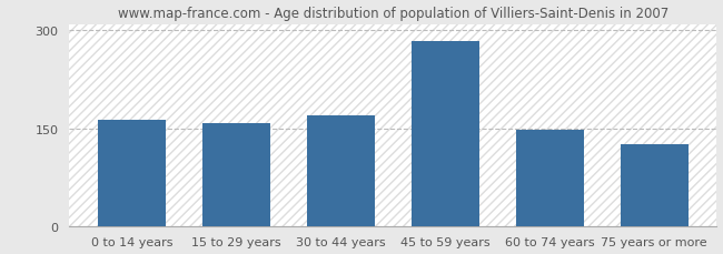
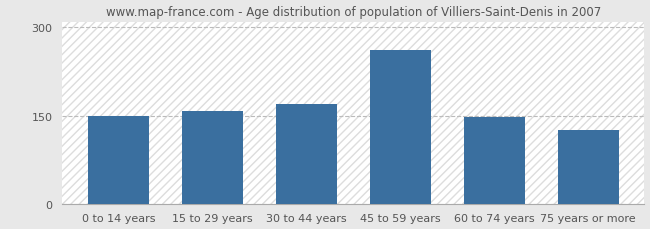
0 to 14 years: 162 -> 150
45 to 59 years: 283 -> 262
